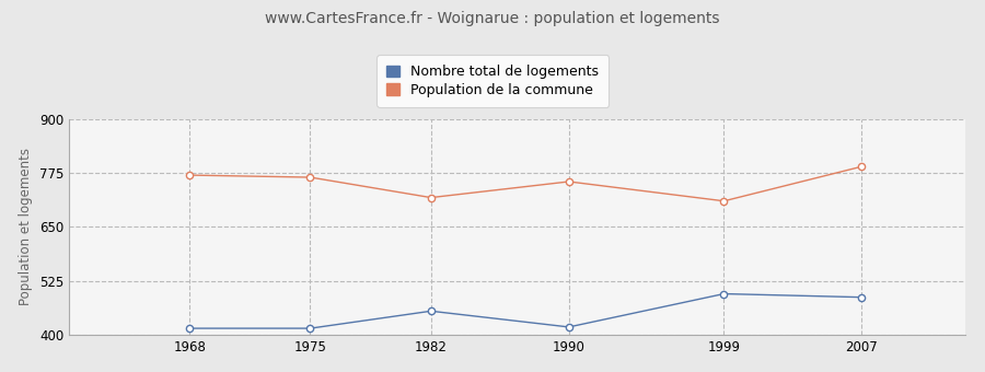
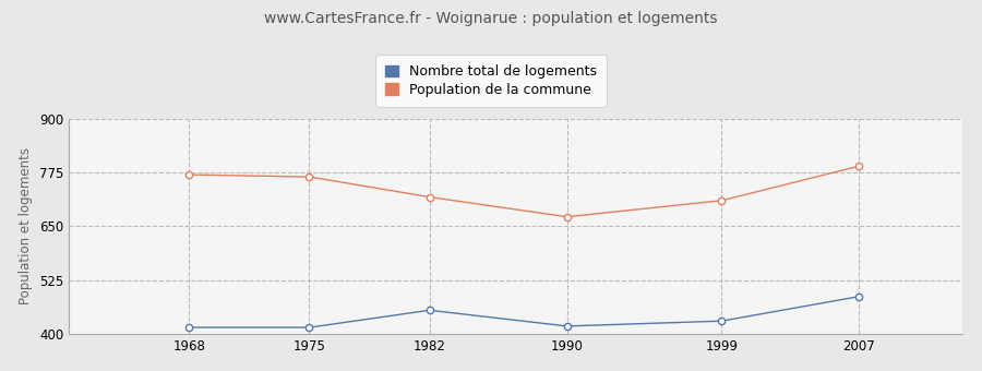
Population de la commune/1990: 755 -> 672
Nombre total de logements/1999: 495 -> 430
